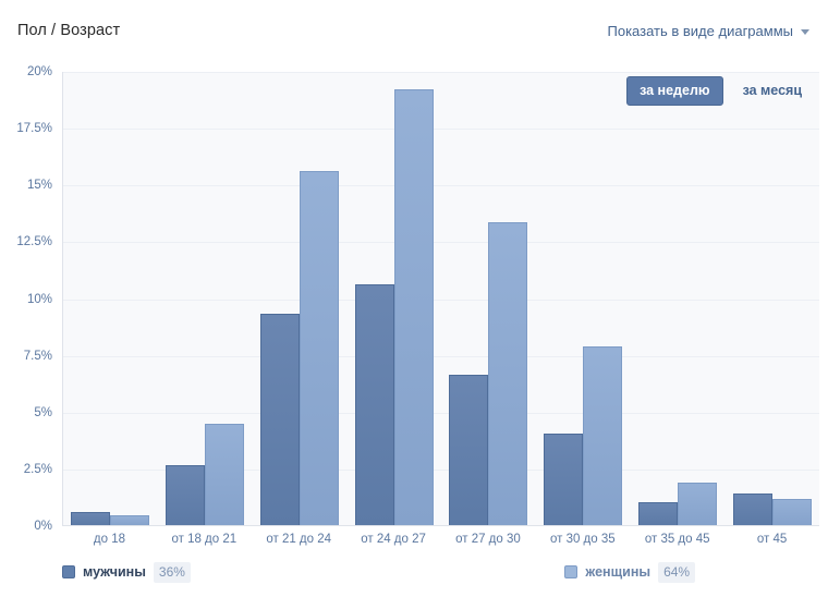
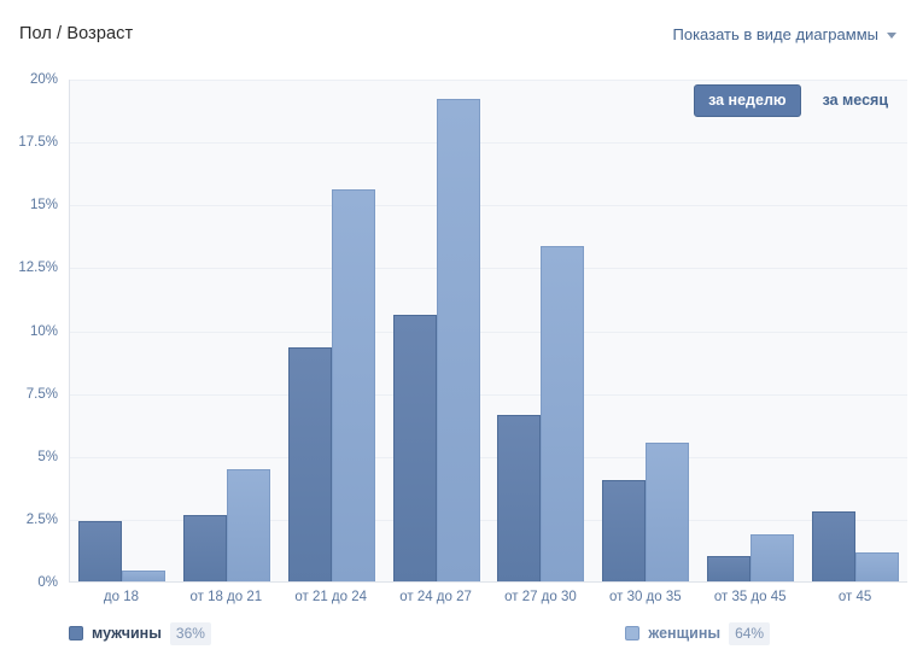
мужчины/до 18: 0.6% -> 2.4%
женщины/от 30 до 35: 7.8% -> 5.5%
мужчины/от 45: 1.4% -> 2.8%
